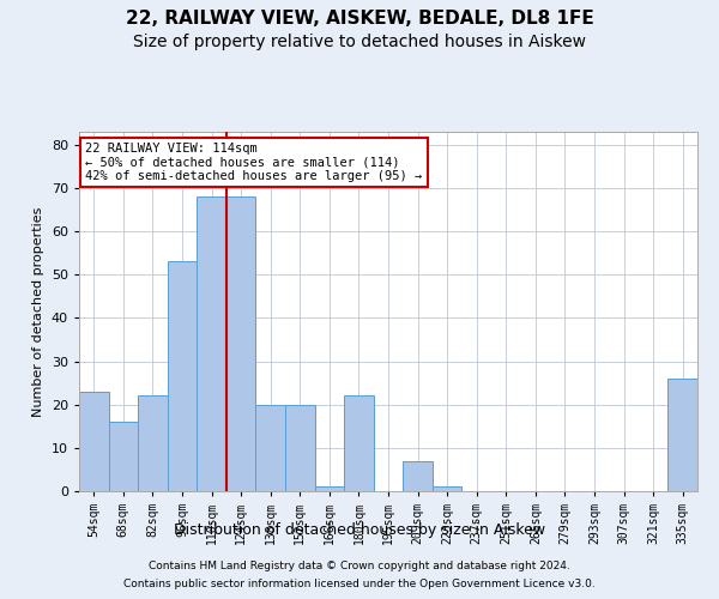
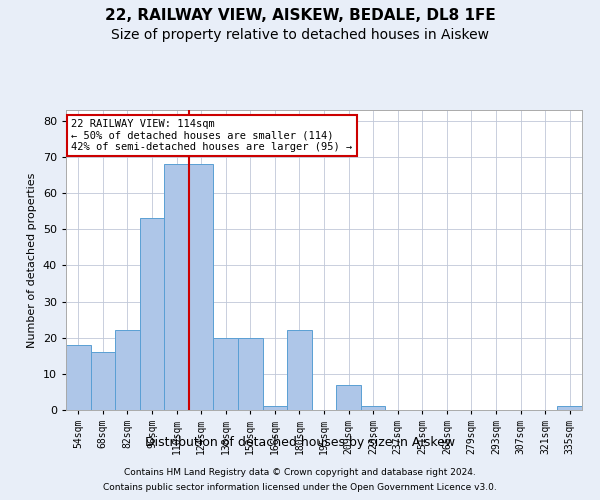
54sqm: 23 -> 18
335sqm: 26 -> 1
